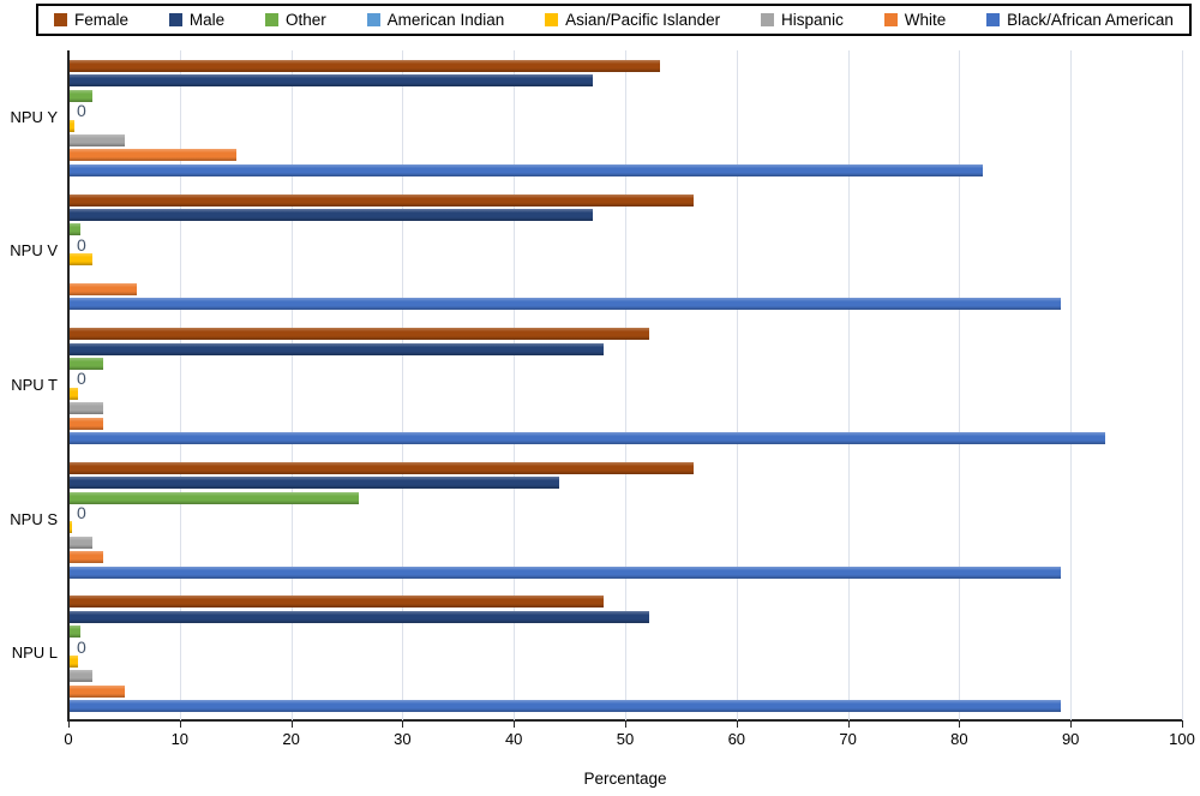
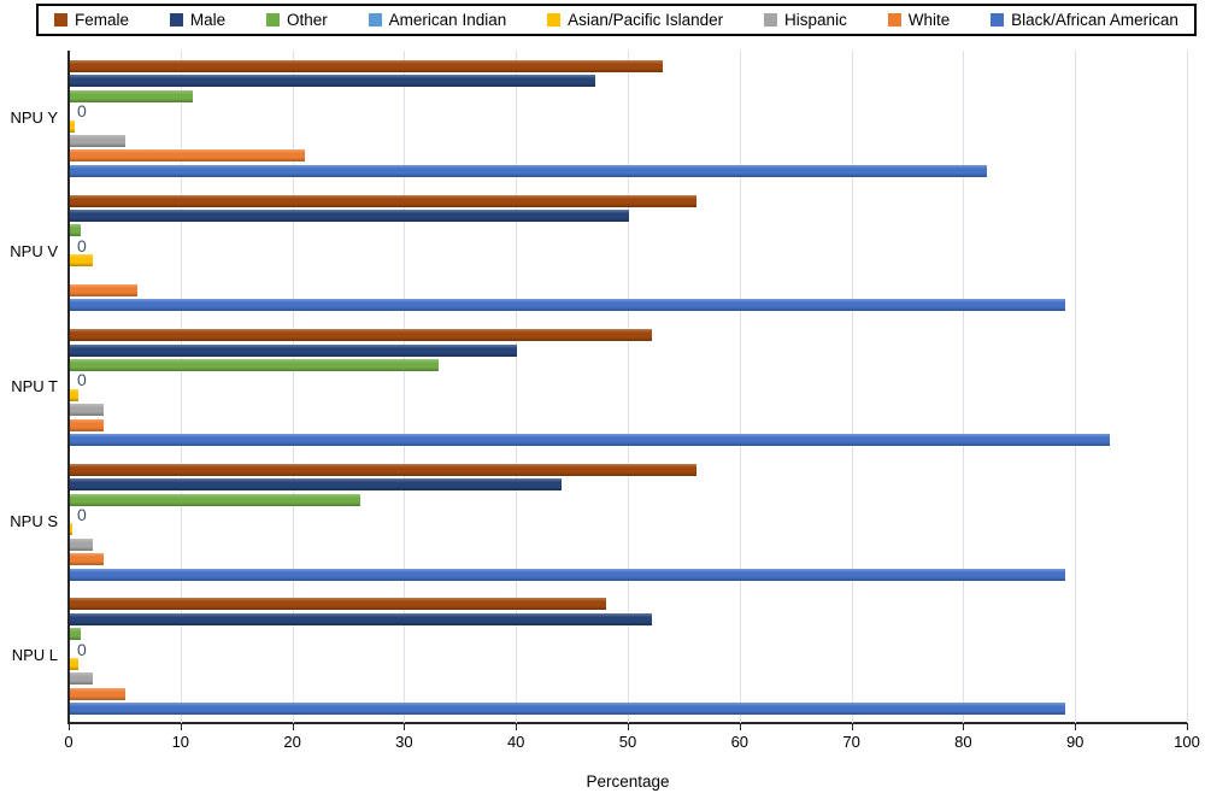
Other/NPU Y: 2 -> 11
White/NPU Y: 15 -> 21
Male/NPU V: 47 -> 50
Male/NPU T: 48 -> 40
Other/NPU T: 3 -> 33
